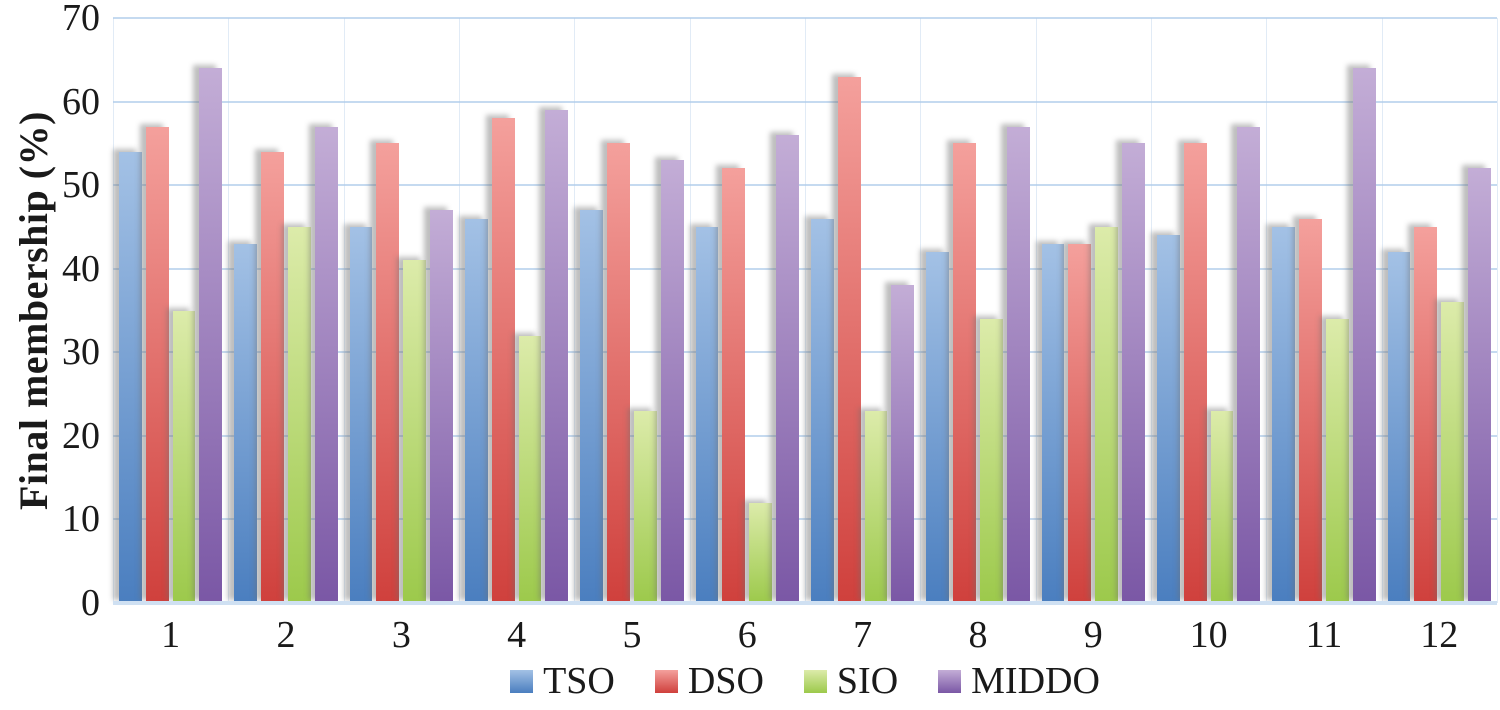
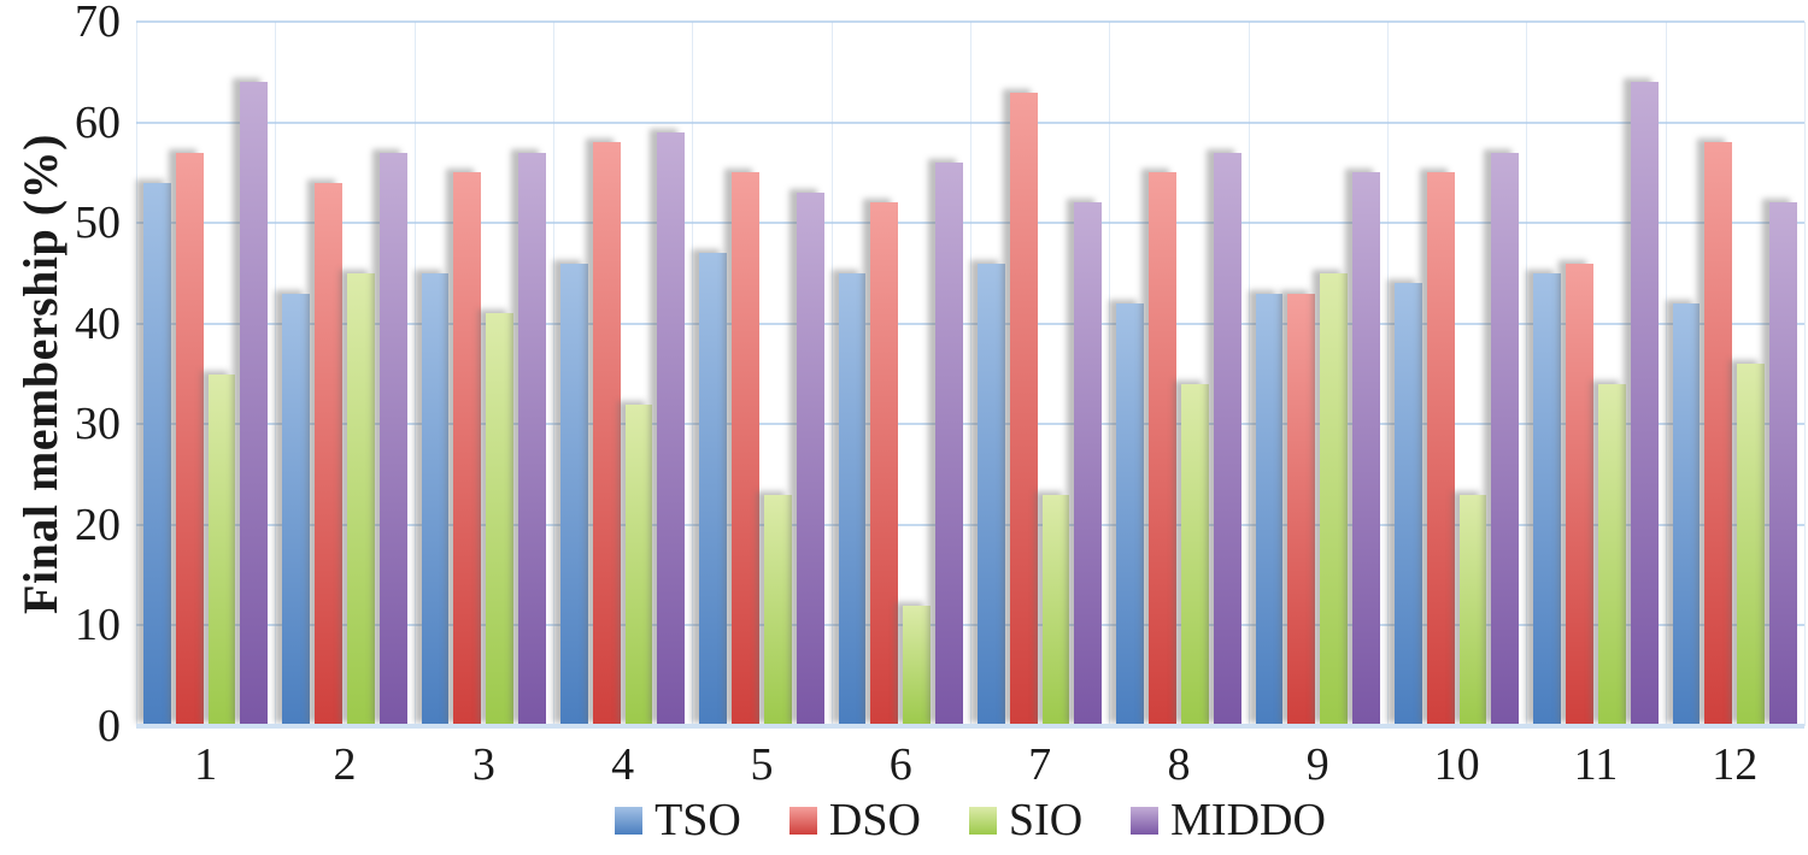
MIDDO/3: 47 -> 57
MIDDO/7: 38 -> 52
DSO/12: 45 -> 58
